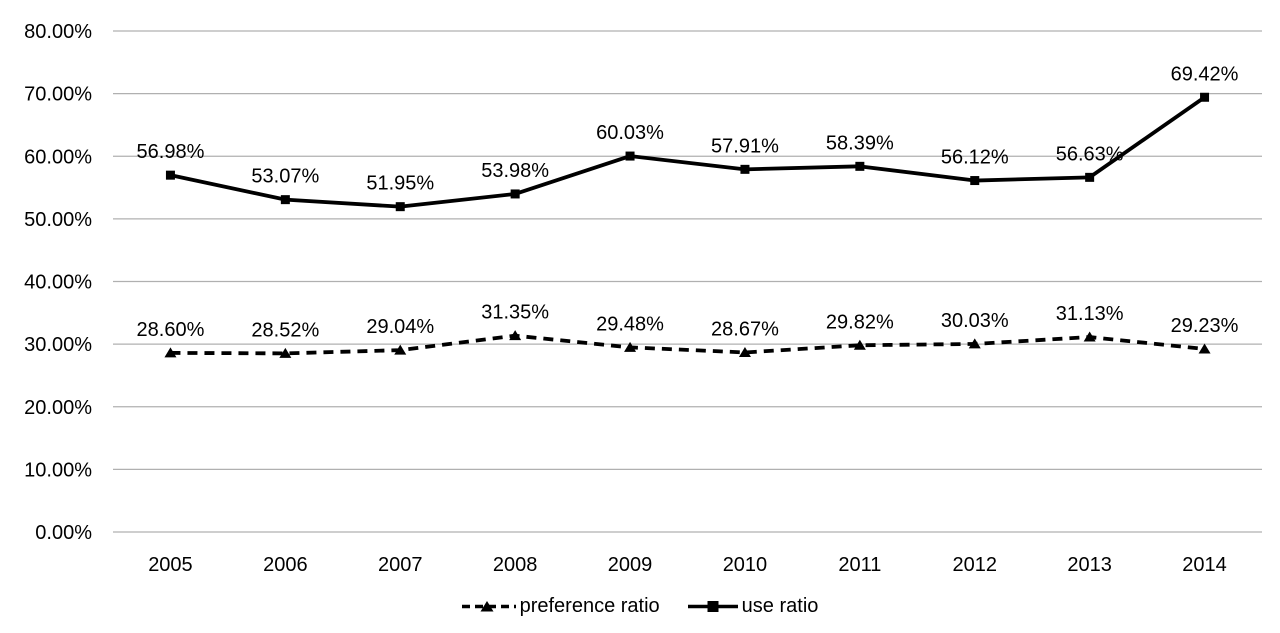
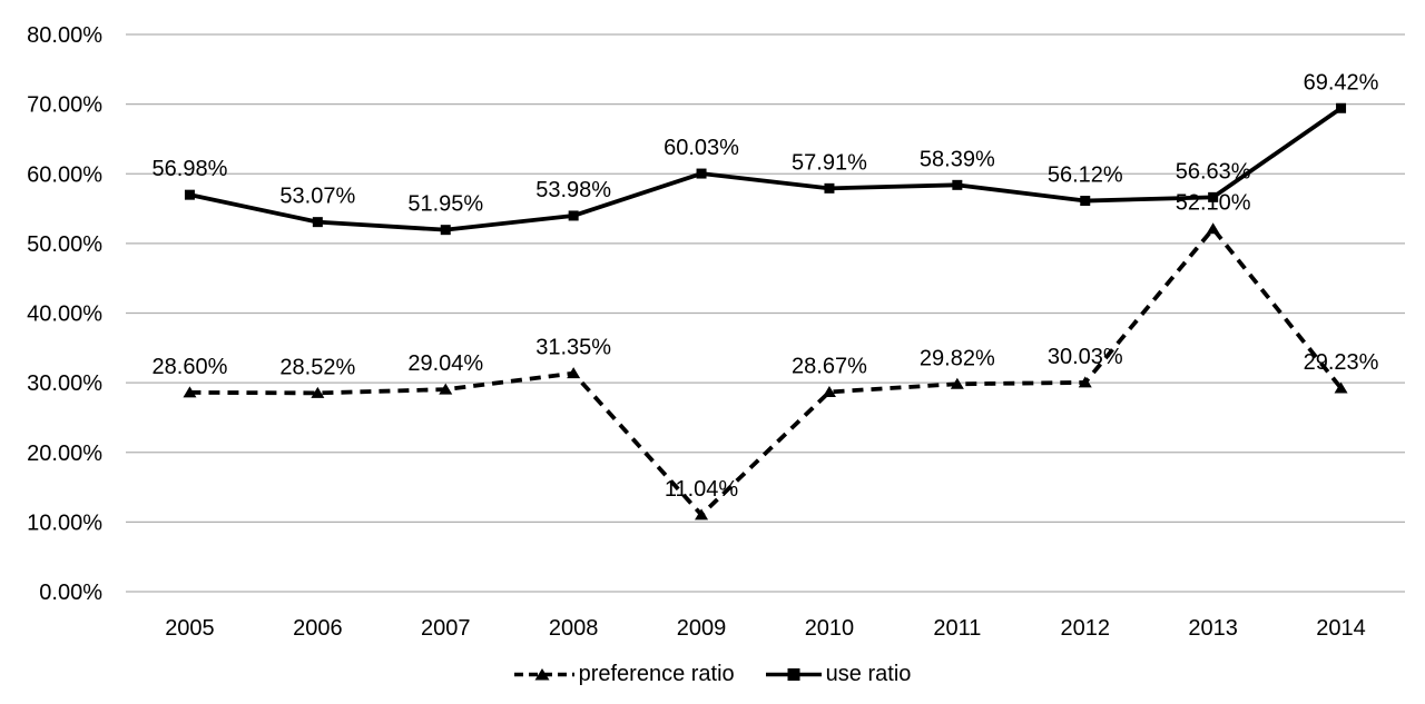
preference ratio/2009: 29.48% -> 11.04%
preference ratio/2013: 31.13% -> 52.10%
